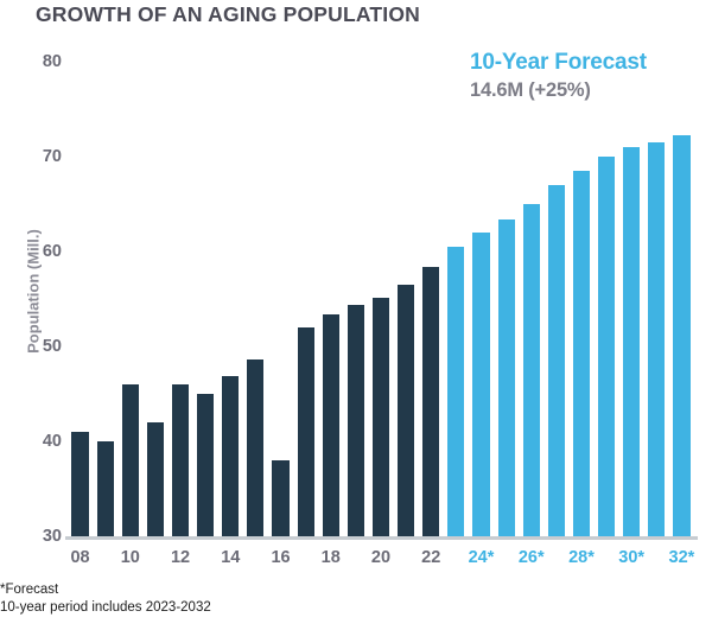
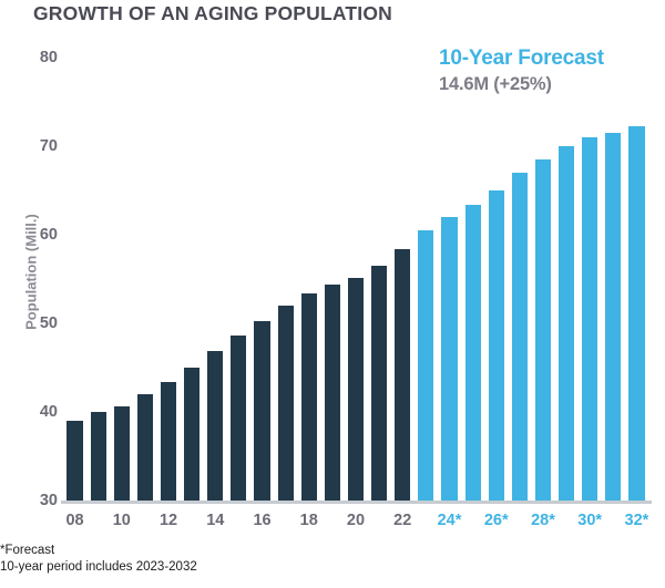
08: 41 -> 39
10: 46 -> 41
12: 46 -> 43
16: 38 -> 50
